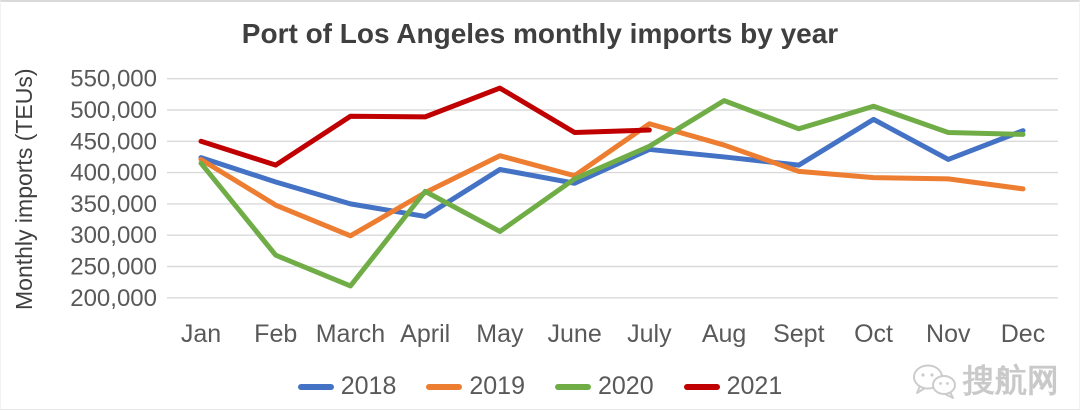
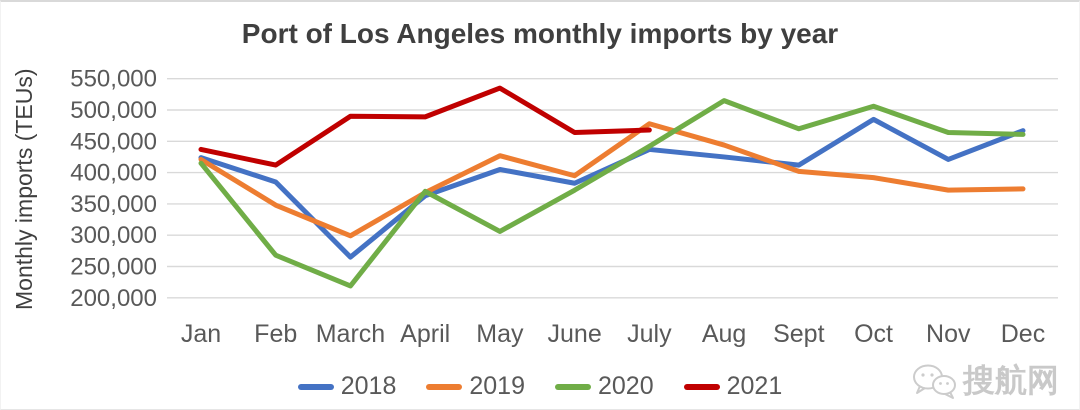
2021/Jan: 450000 -> 440000
2018/March: 350000 -> 260000
2018/April: 330000 -> 360000
2020/June: 390000 -> 370000
2019/Nov: 390000 -> 370000
